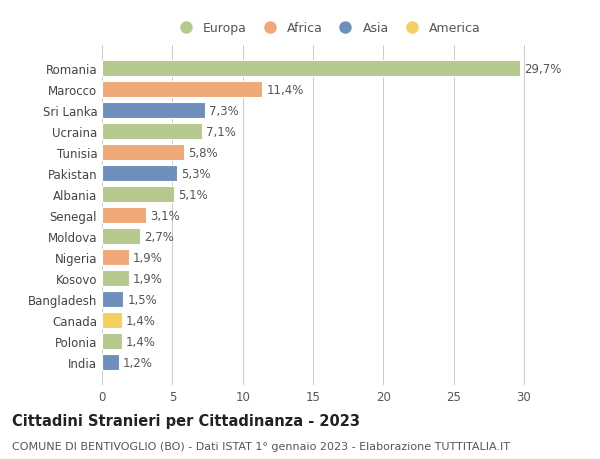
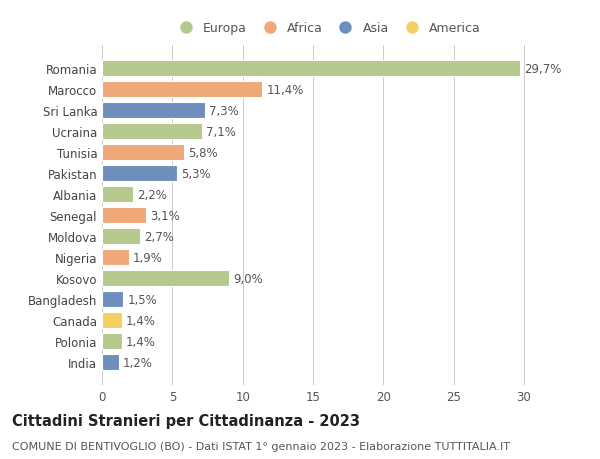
Albania: 5,1% -> 2,2%
Kosovo: 1,9% -> 9,0%
